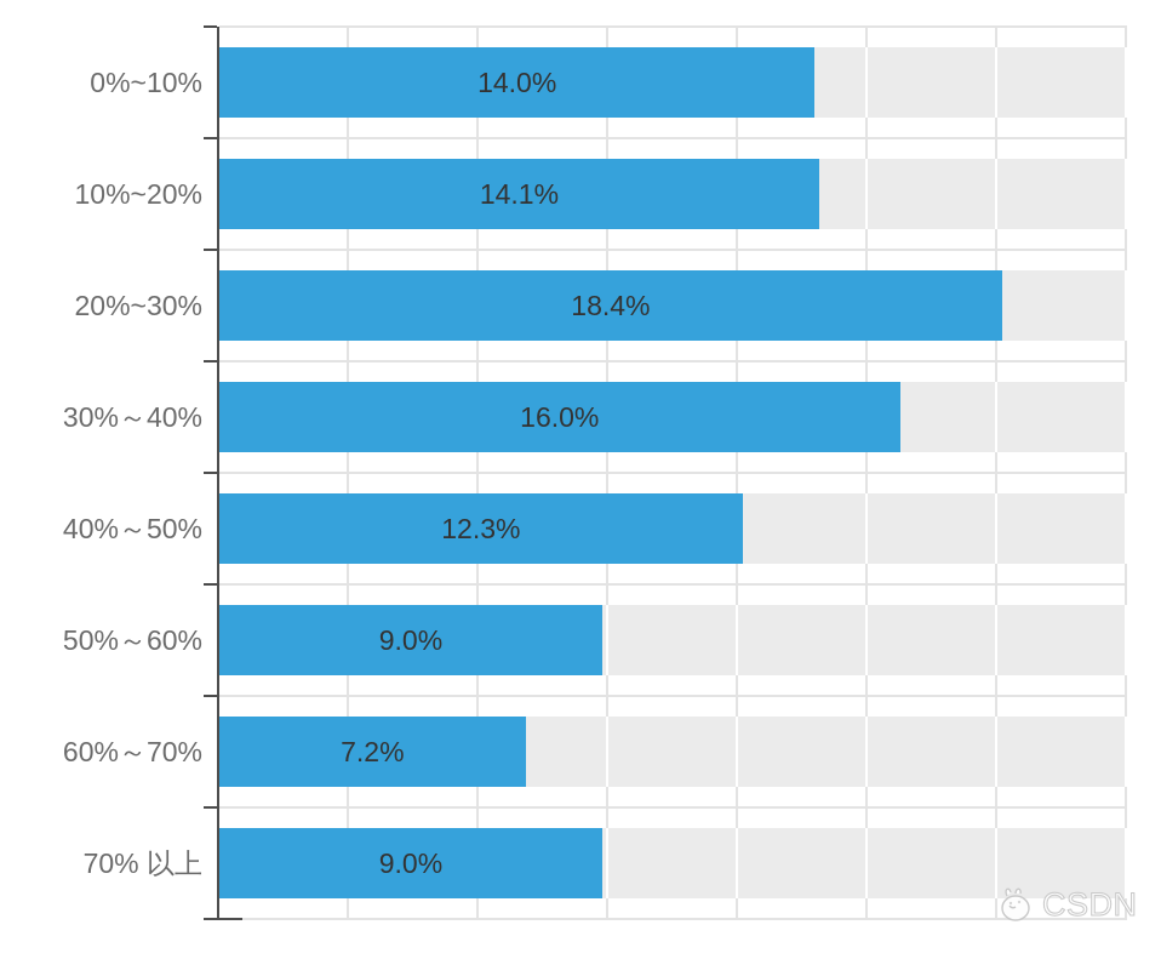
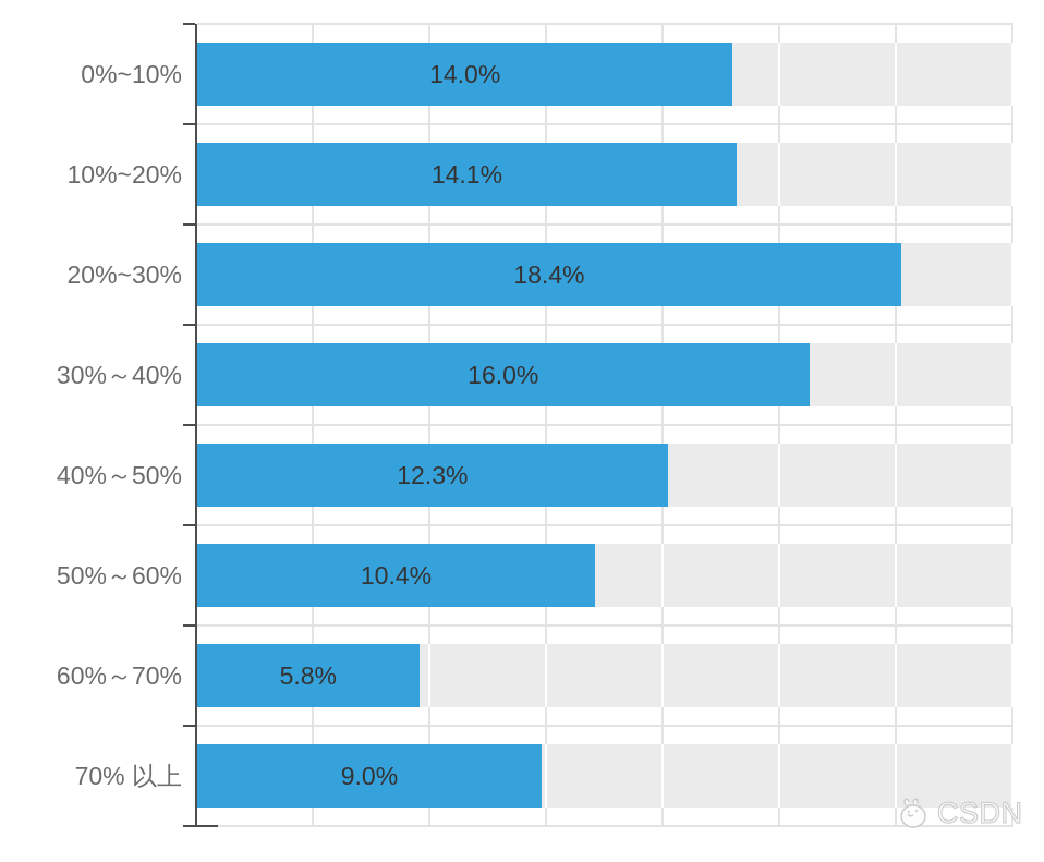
50%～60%: 9.0% -> 10.4%
60%～70%: 7.2% -> 5.8%
